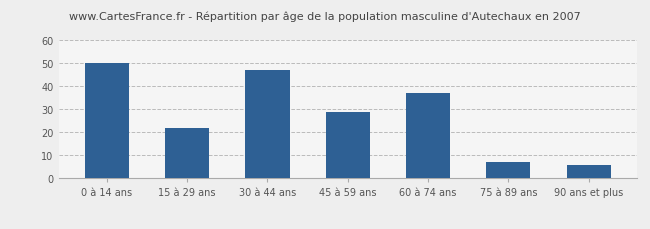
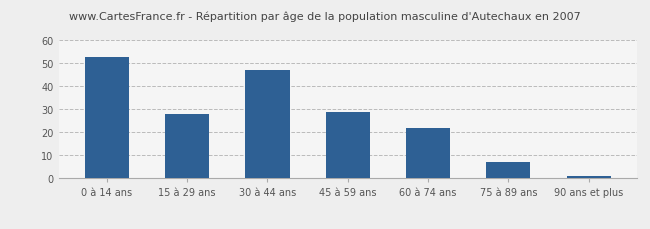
0 à 14 ans: 50 -> 53
15 à 29 ans: 22 -> 28
60 à 74 ans: 37 -> 22
90 ans et plus: 6 -> 1
